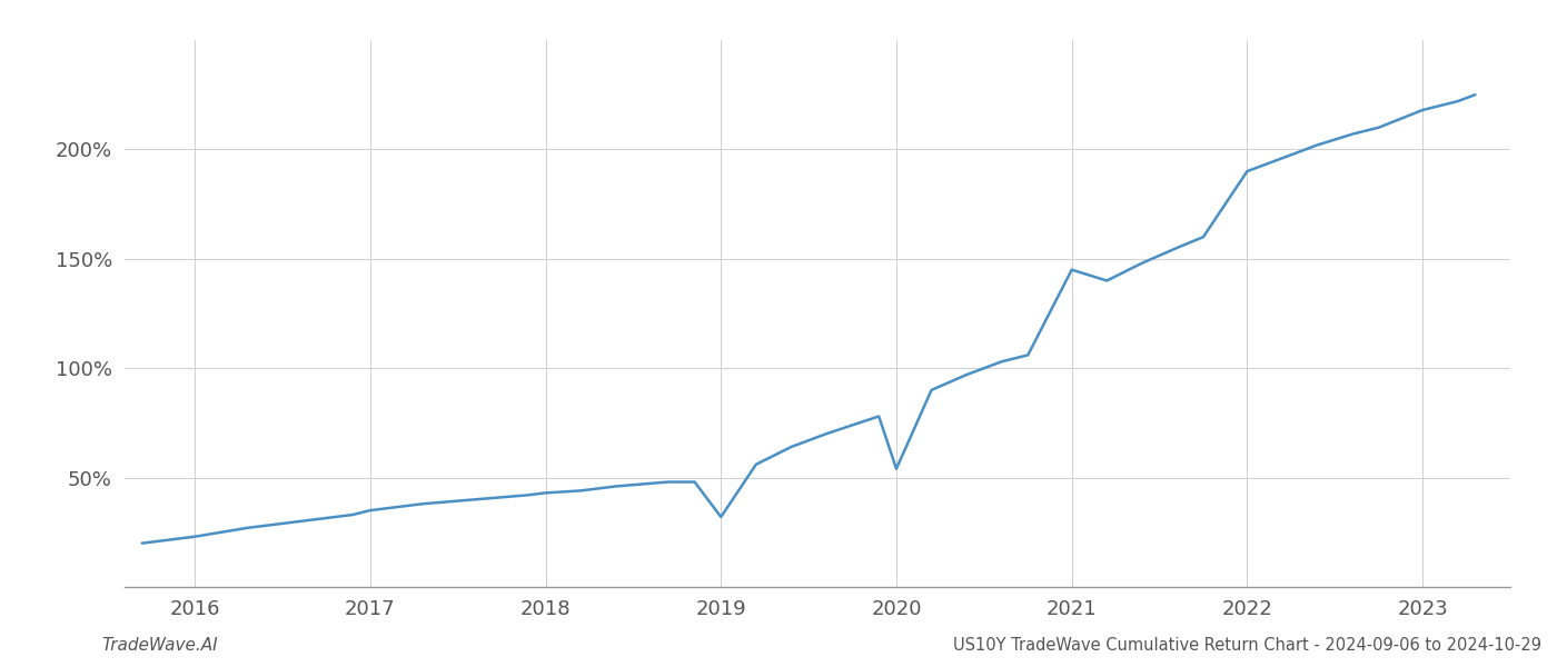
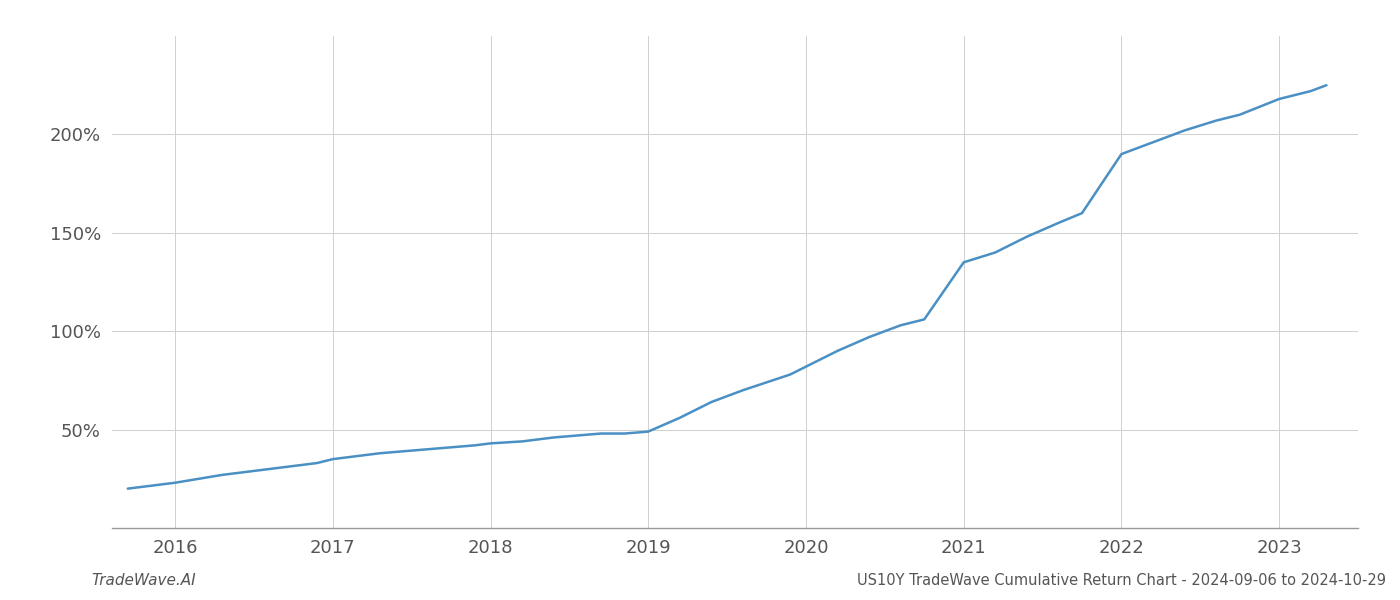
2019: 32% -> 49%
2020: 54% -> 82%
2021: 145% -> 135%
